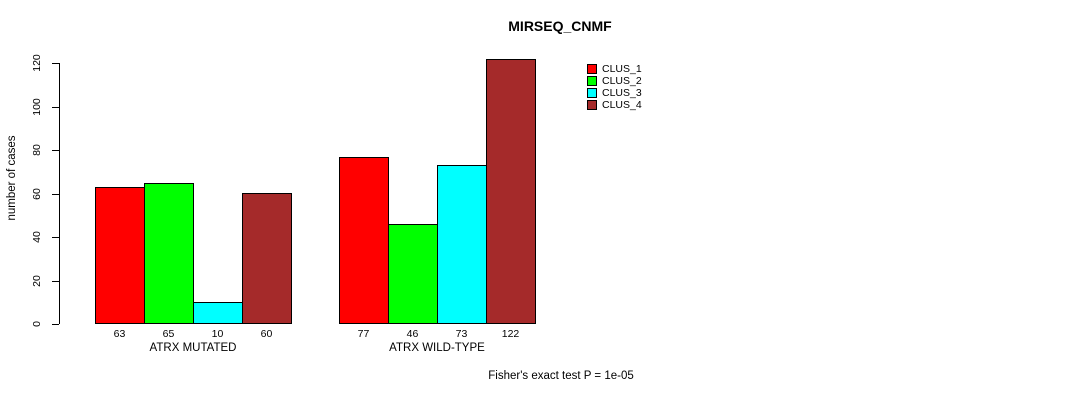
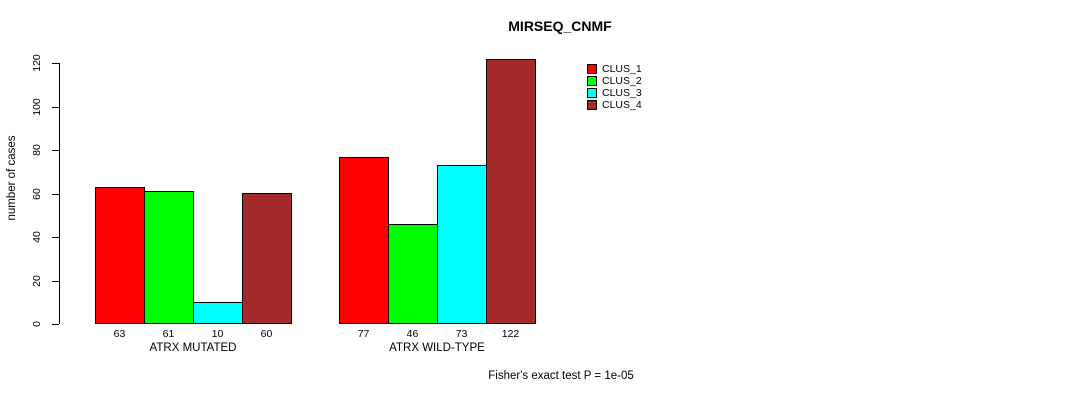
CLUS_2/ATRX MUTATED: 65 -> 61
